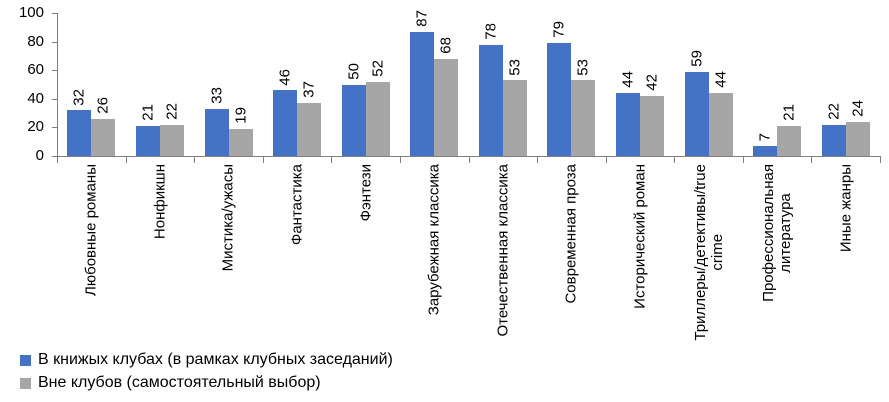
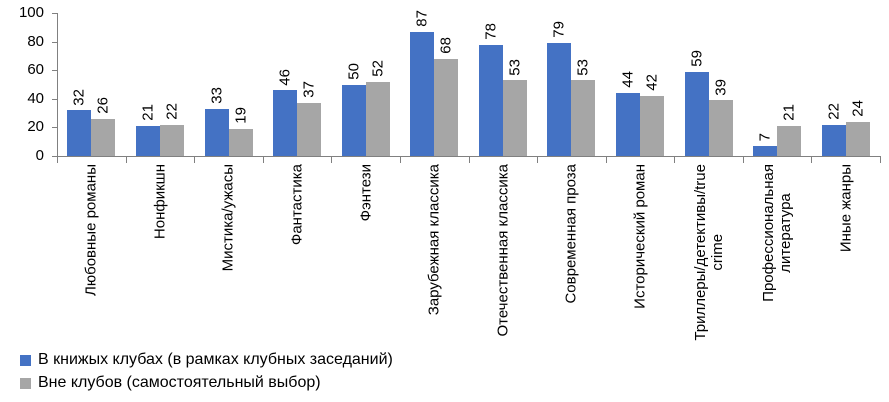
Вне клубов (самостоятельный выбор)/Триллеры/детективы/true crime: 44 -> 39
